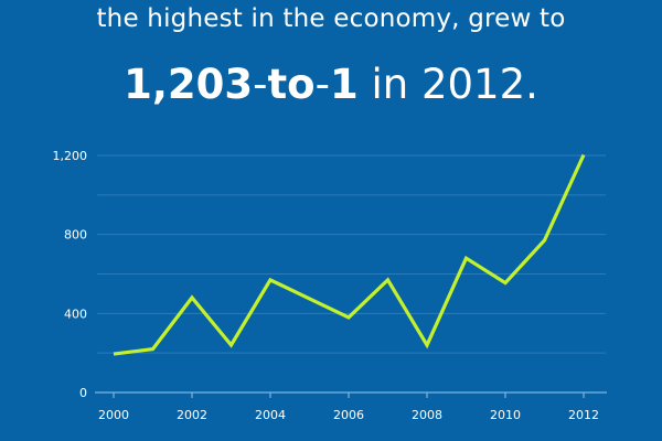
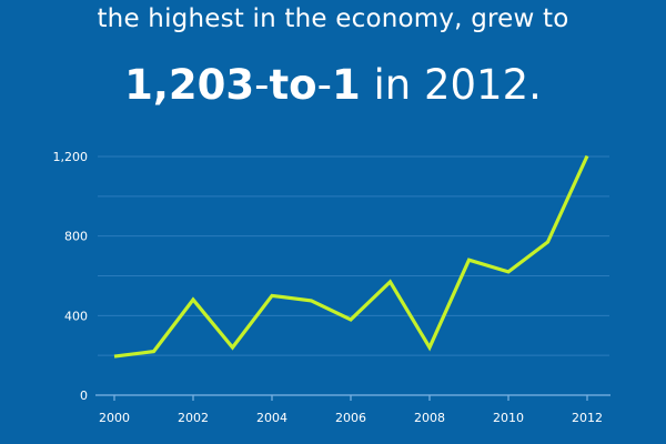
2004: 570 -> 500
2010: 560 -> 620
